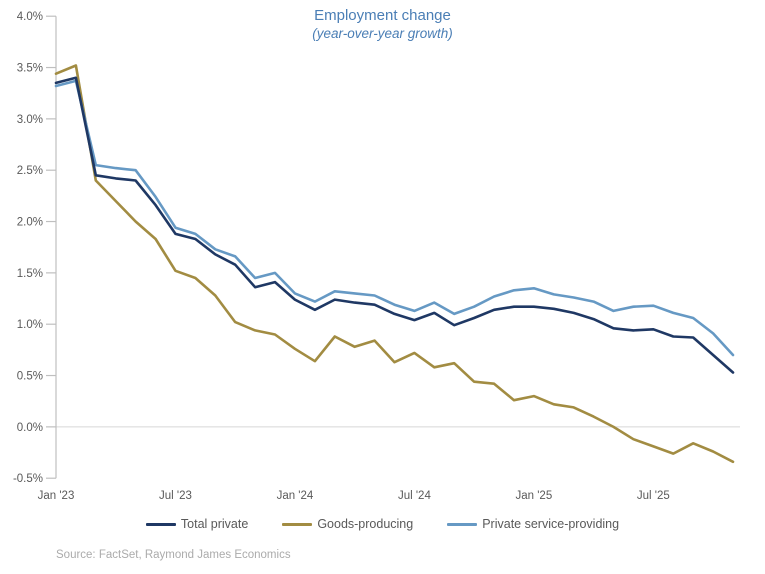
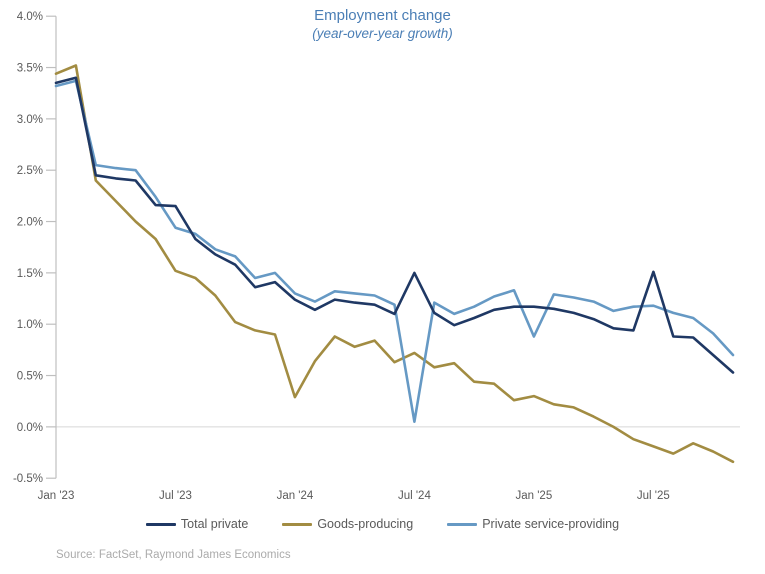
Total private/Jul '23: 1.88% -> 2.15%
Goods-producing/Jan '24: 0.76% -> 0.29%
Total private/Jul '24: 1.04% -> 1.50%
Private service-providing/Jul '24: 1.13% -> 0.05%
Private service-providing/Jan '25: 1.35% -> 0.88%
Total private/Jul '25: 0.95% -> 1.51%
